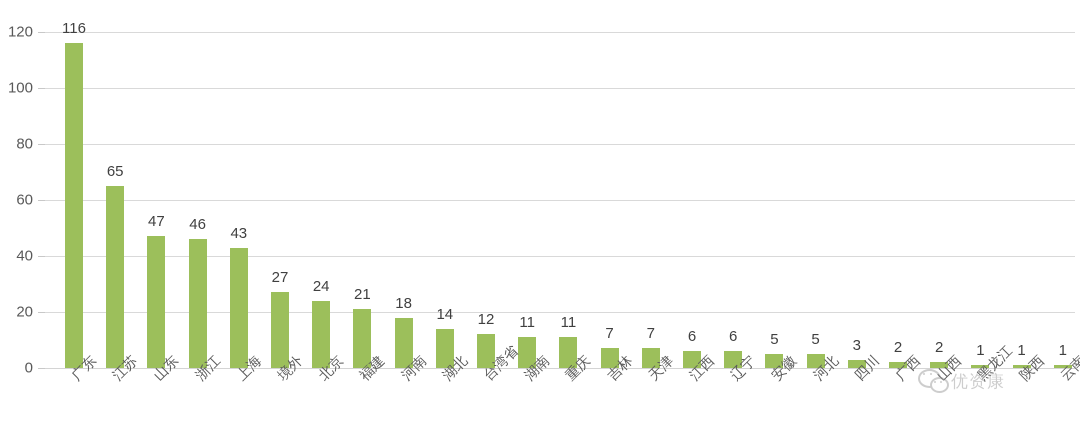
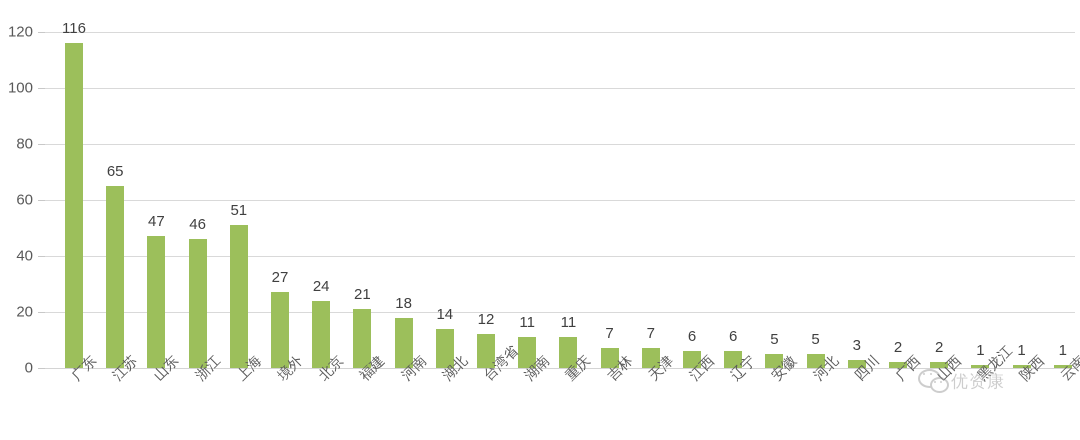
上海: 43 -> 51
